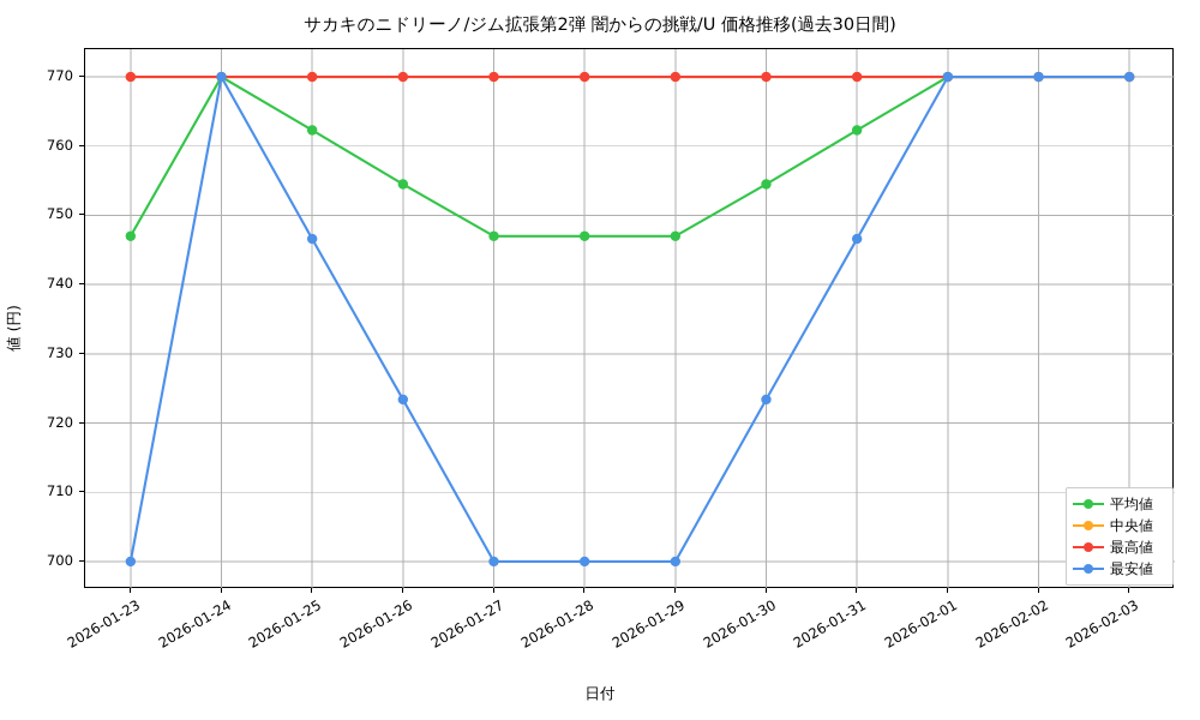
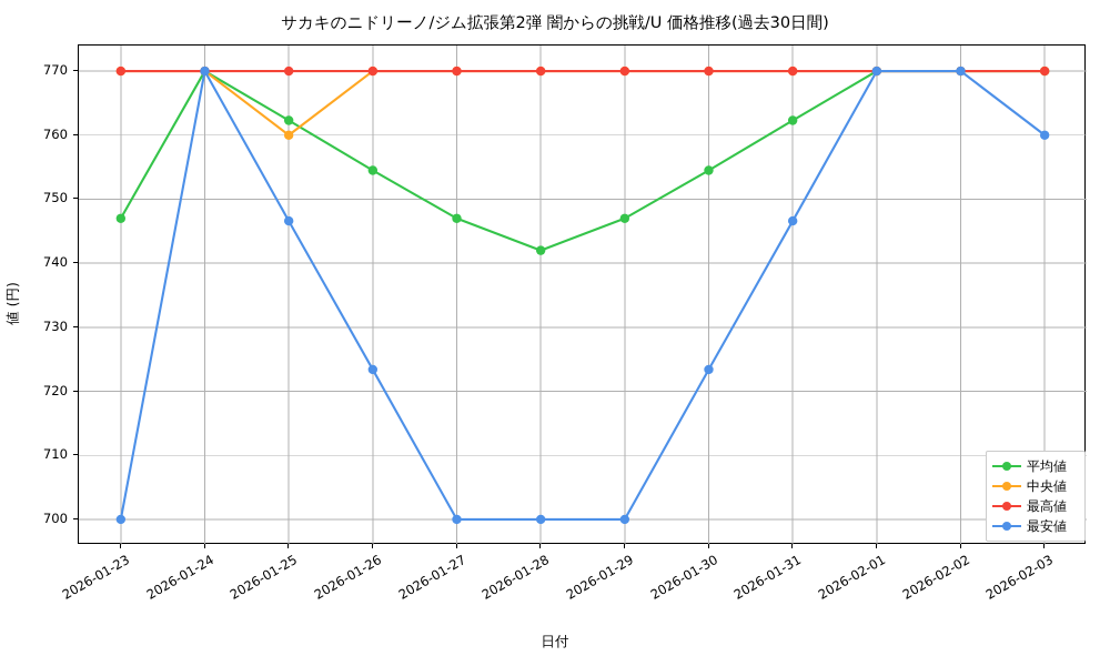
中央値/2026-01-25: 770 -> 760
平均値/2026-01-28: 747 -> 742
最安値/2026-02-03: 770 -> 760
